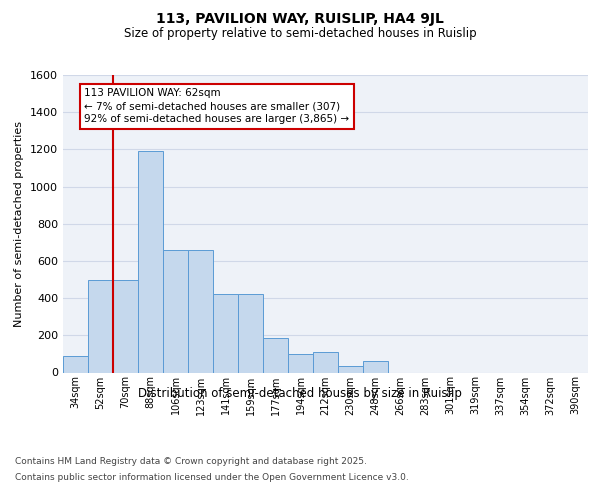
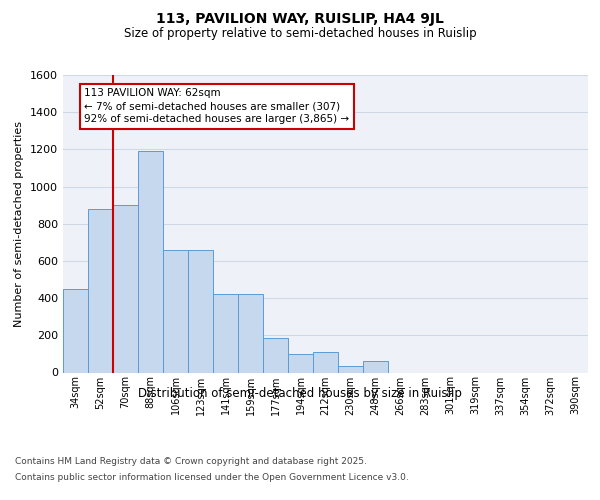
34sqm: 90 -> 450
52sqm: 500 -> 880
70sqm: 500 -> 900
